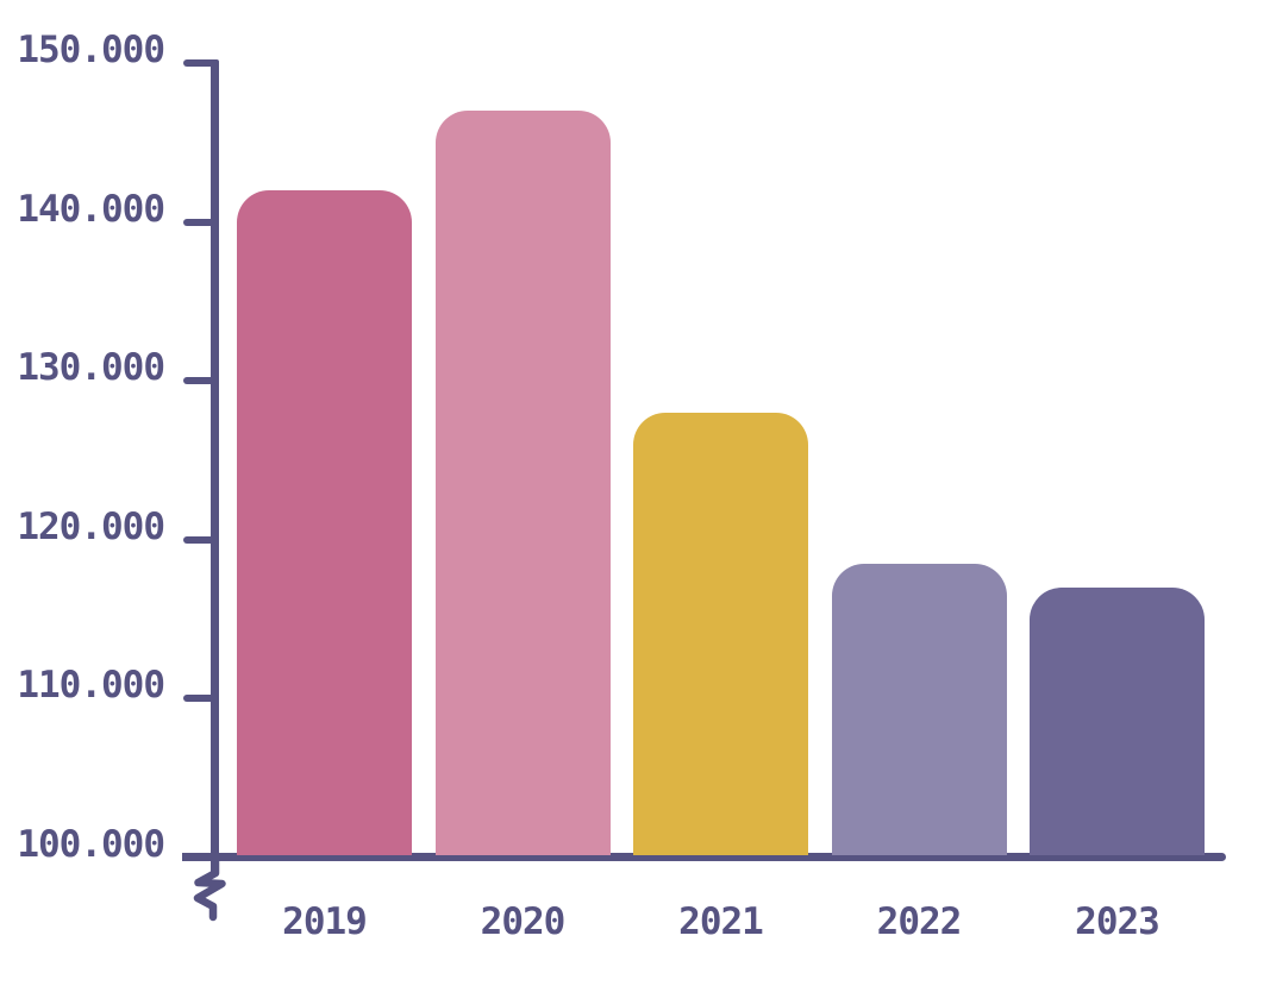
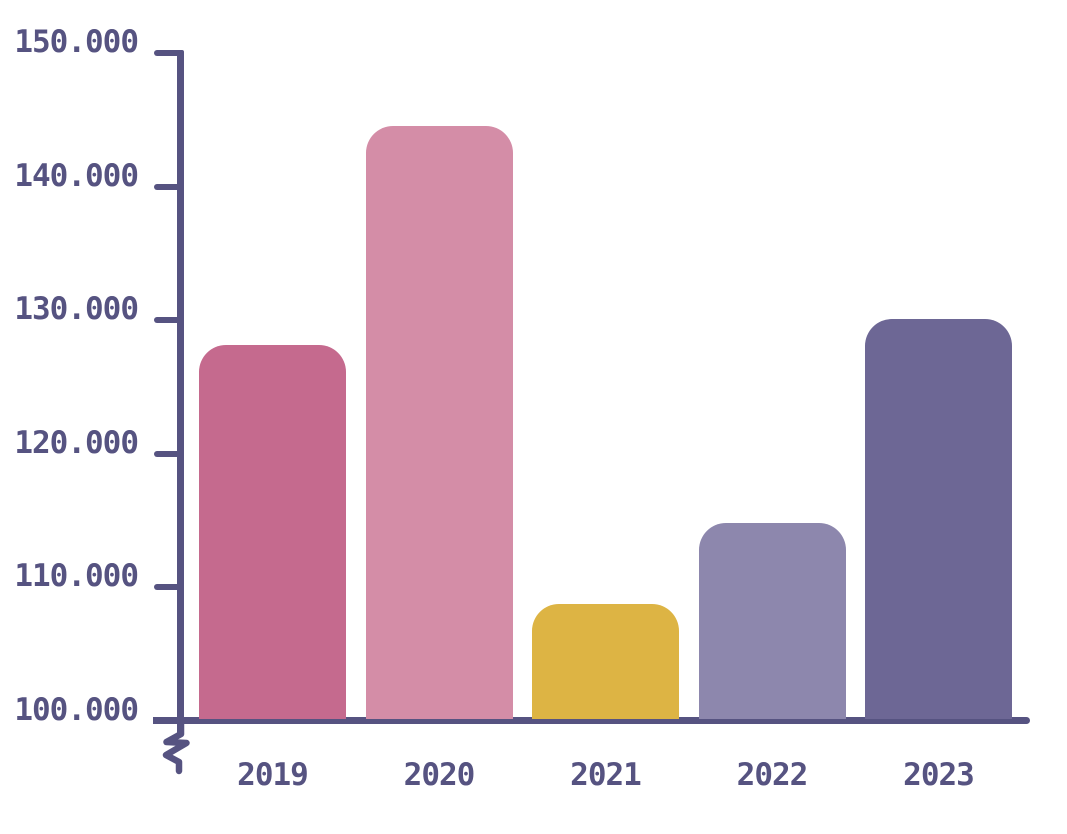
2019: 142000 -> 128100
2020: 147000 -> 144500
2021: 128000 -> 108700
2022: 118500 -> 114800
2023: 117000 -> 130100
